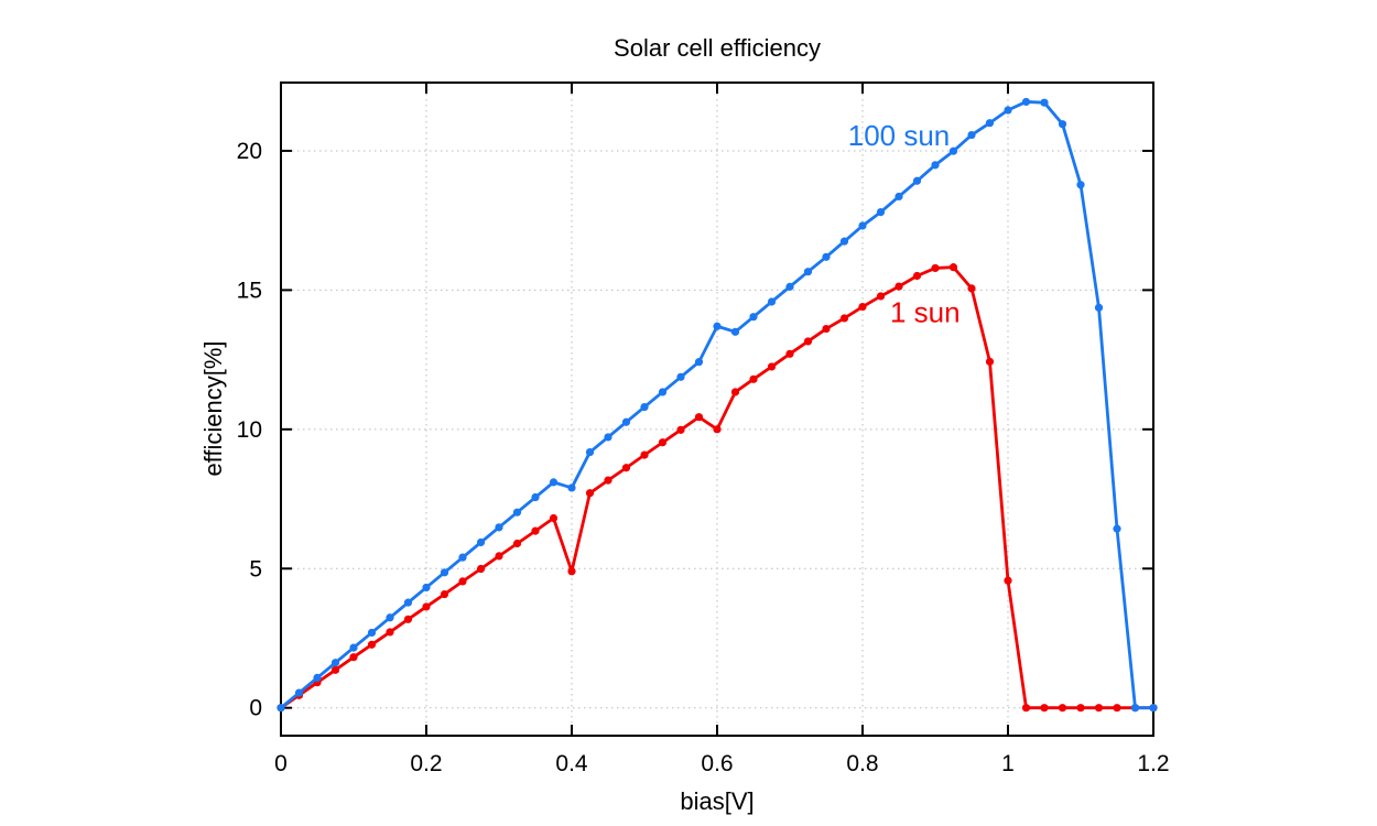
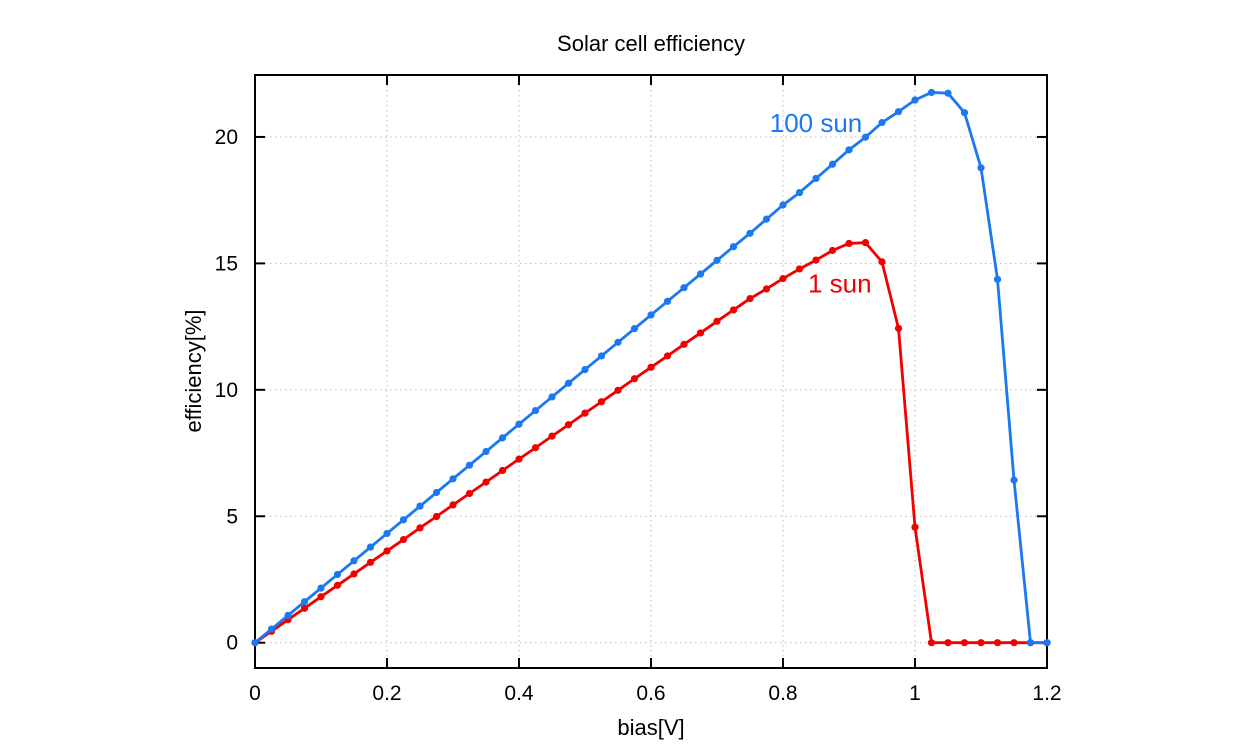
1 sun/0.4: 4.9 -> 7.3
100 sun/0.4: 7.9 -> 8.6
1 sun/0.6: 10.0 -> 10.9
100 sun/0.6: 13.7 -> 13.0
